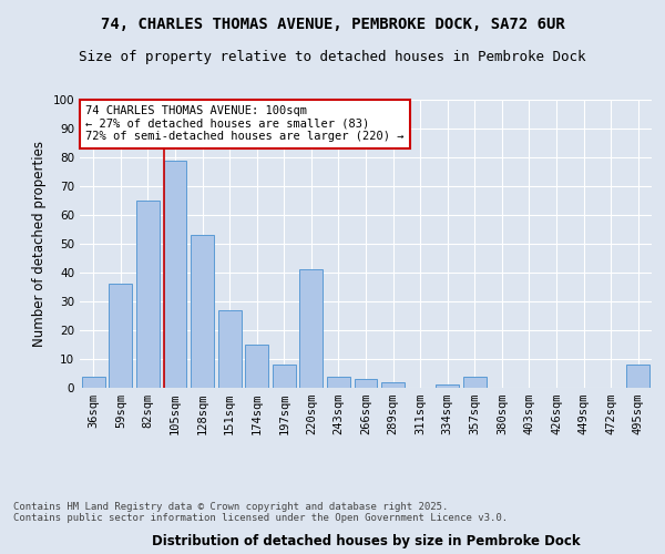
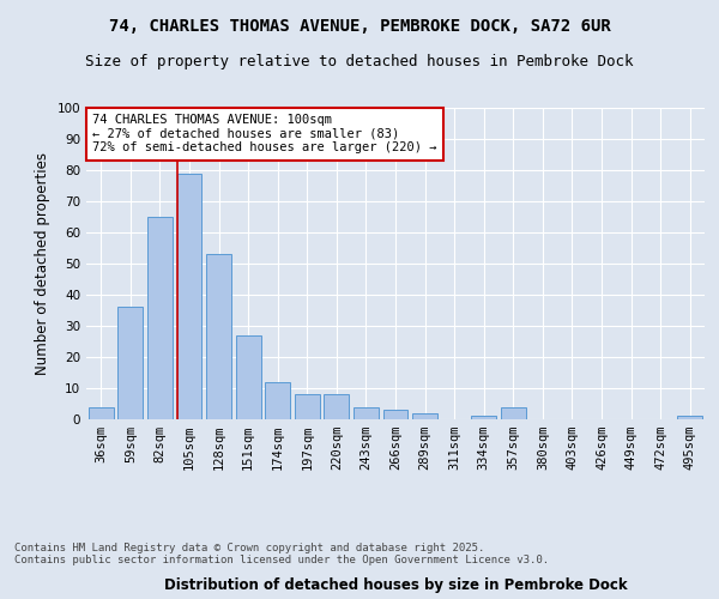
174sqm: 15 -> 12
220sqm: 41 -> 8
495sqm: 8 -> 1
